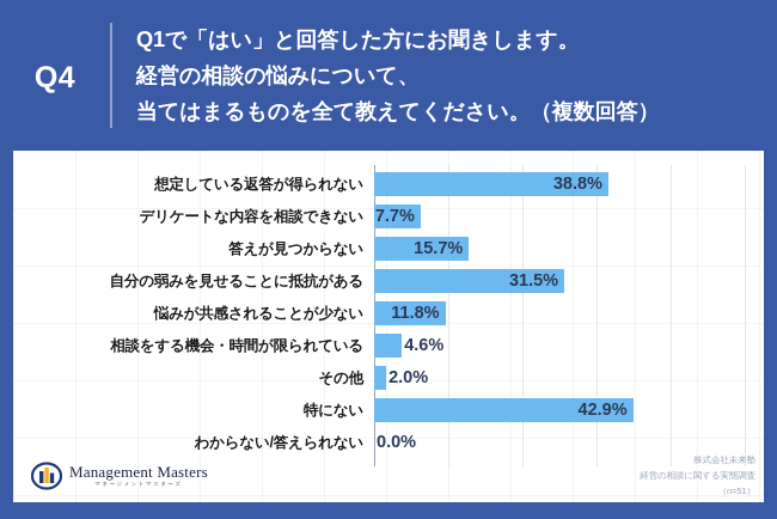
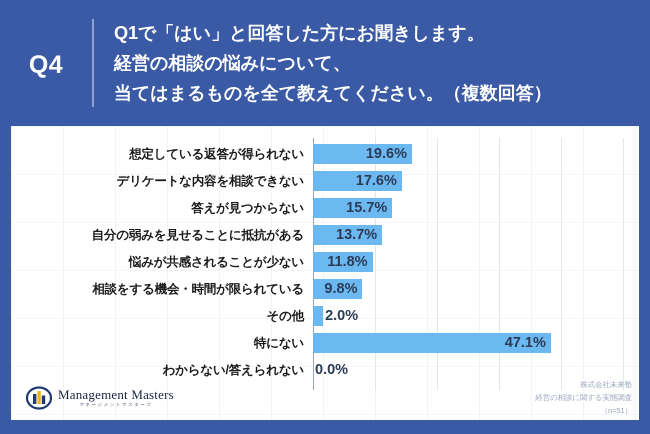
想定している返答が得られない: 38.8% -> 19.6%
デリケートな内容を相談できない: 7.7% -> 17.6%
自分の弱みを見せることに抵抗がある: 31.5% -> 13.7%
相談をする機会・時間が限られている: 4.6% -> 9.8%
特にない: 42.9% -> 47.1%
